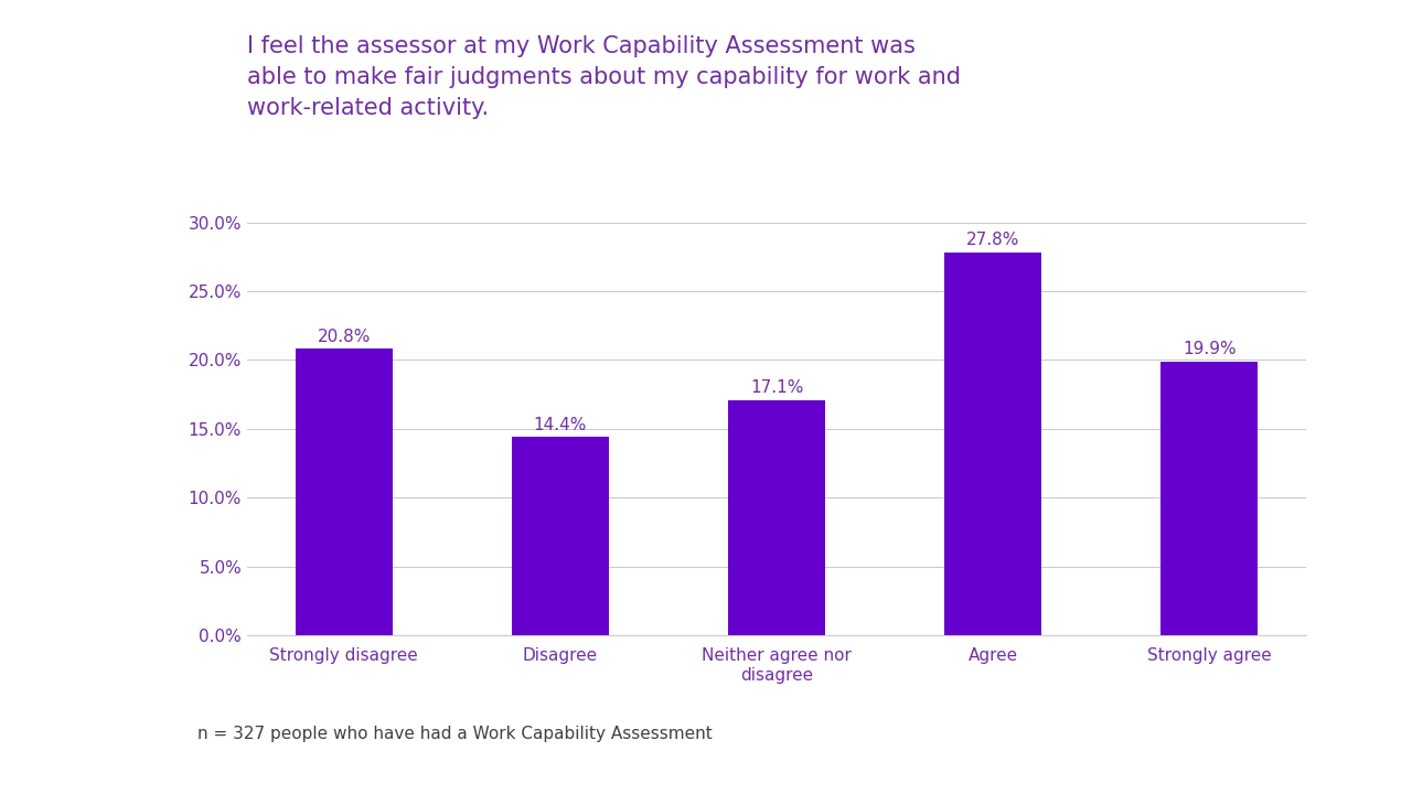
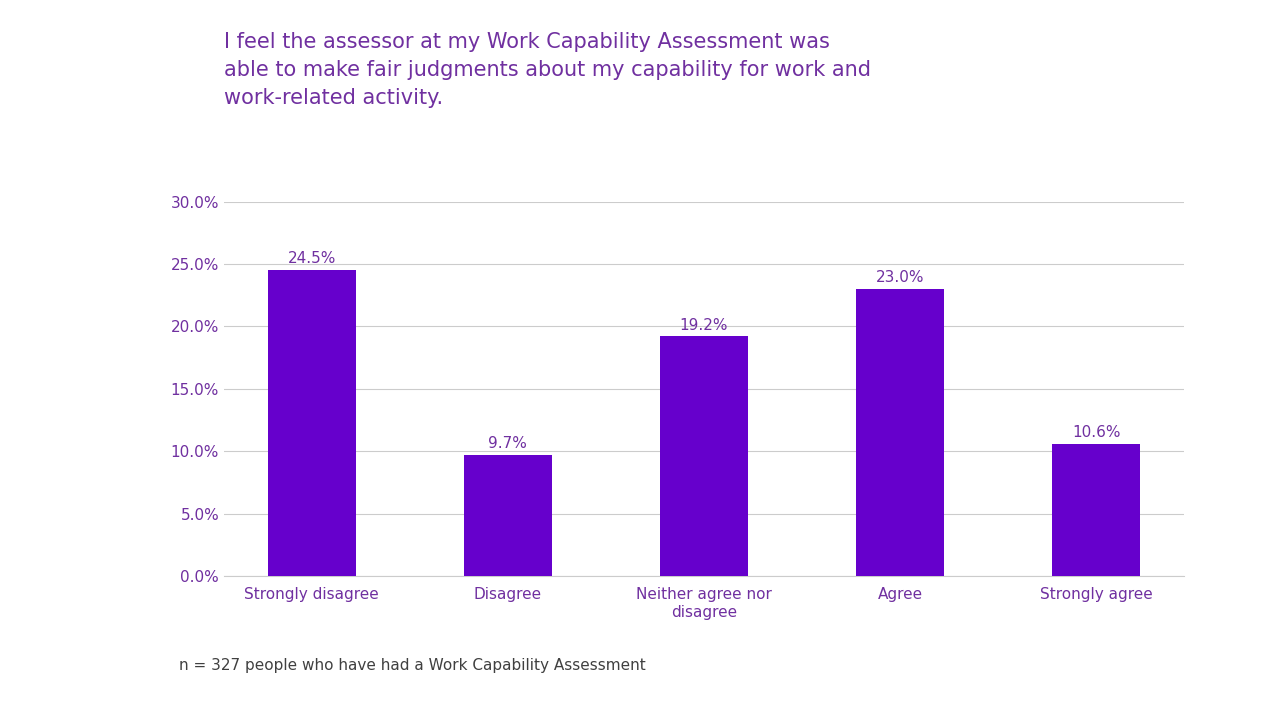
Strongly disagree: 20.8% -> 24.5%
Disagree: 14.4% -> 9.7%
Neither agree nor disagree: 17.1% -> 19.2%
Agree: 27.8% -> 23.0%
Strongly agree: 19.9% -> 10.6%
